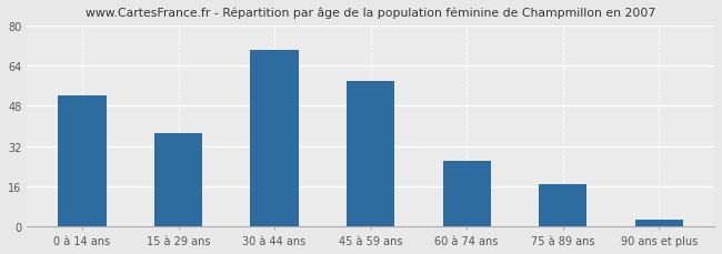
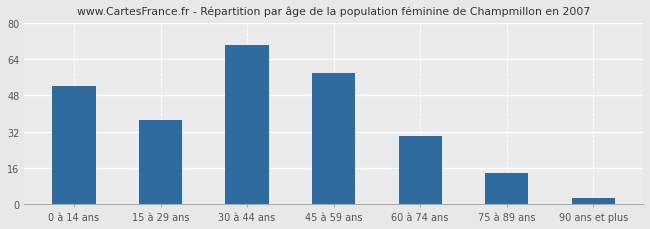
60 à 74 ans: 26 -> 30
75 à 89 ans: 17 -> 14
